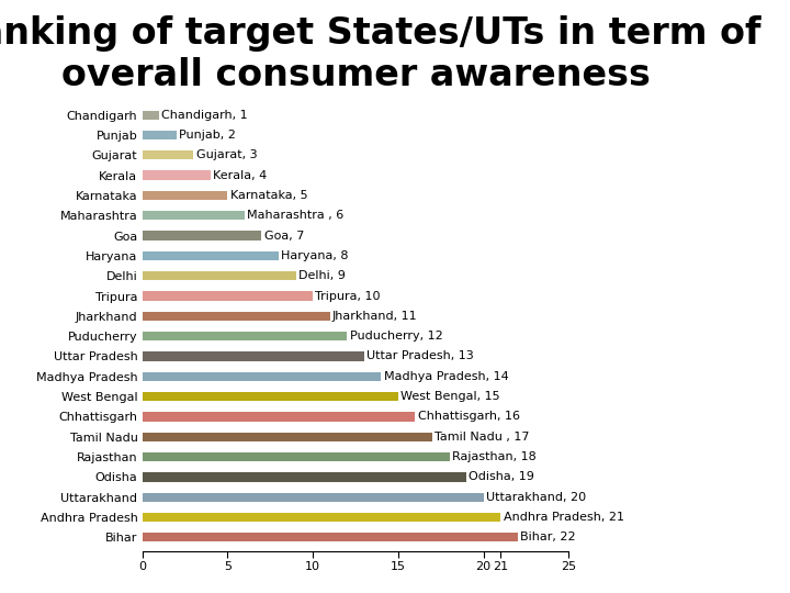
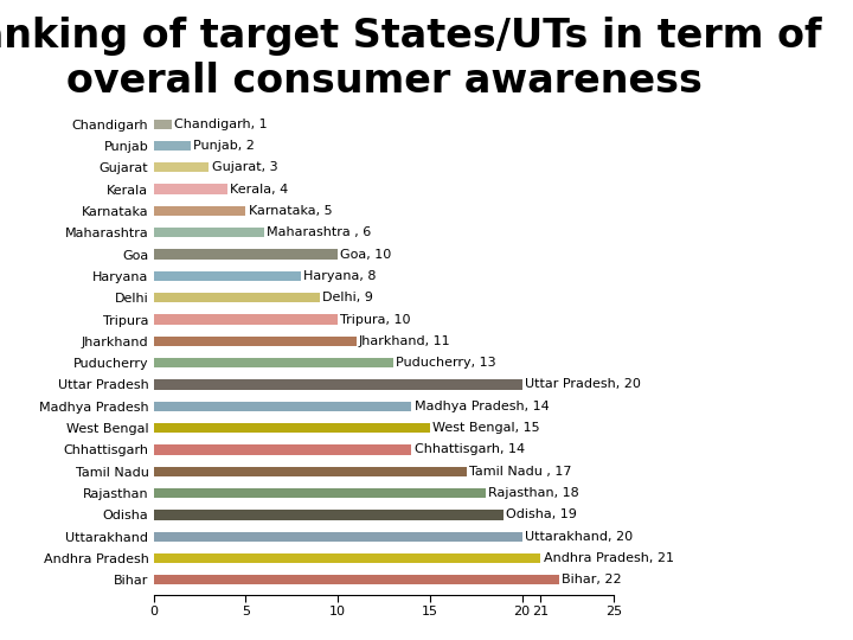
Goa: 7 -> 10
Puducherry: 12 -> 13
Uttar Pradesh: 13 -> 20
Chhattisgarh: 16 -> 14
